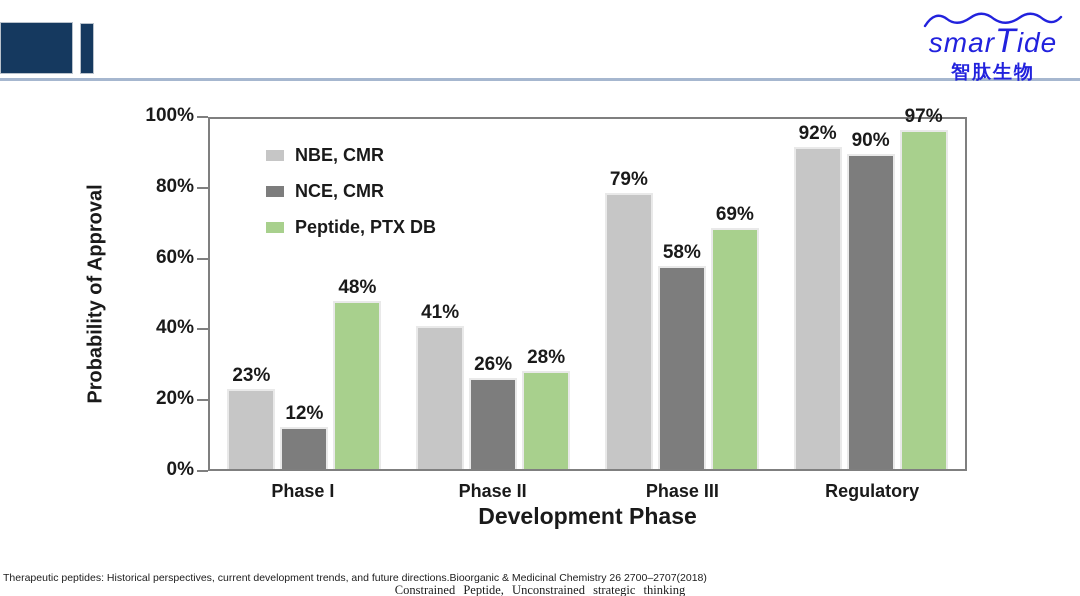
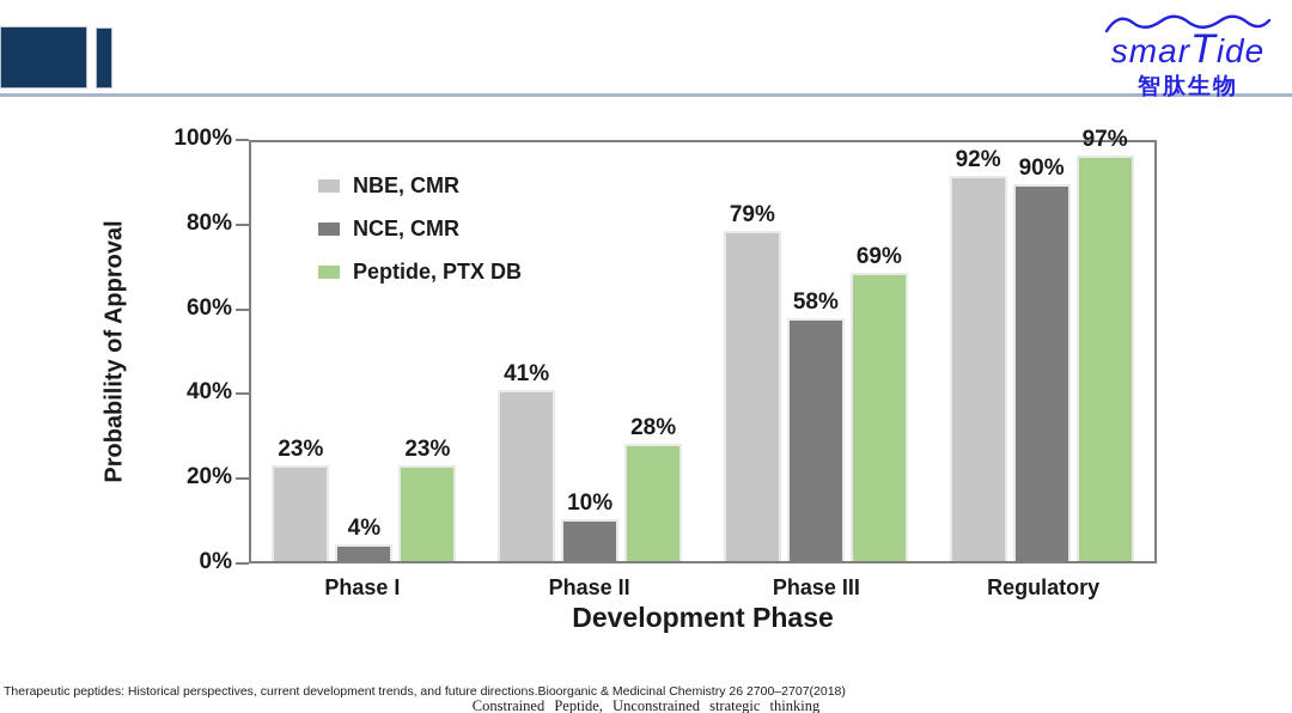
NCE, CMR/Phase I: 12% -> 4%
Peptide, PTX DB/Phase I: 48% -> 23%
NCE, CMR/Phase II: 26% -> 10%
